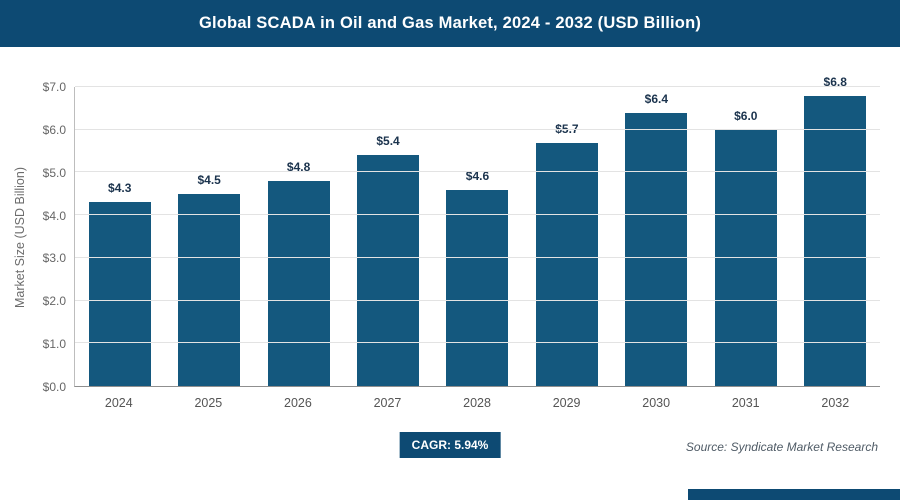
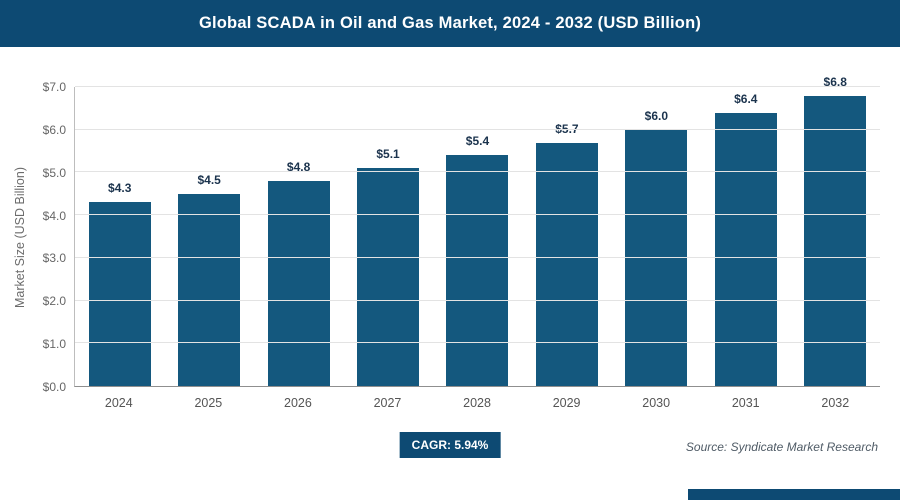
2027: $5.4 -> $5.1
2028: $4.6 -> $5.4
2030: $6.4 -> $6.0
2031: $6.0 -> $6.4
